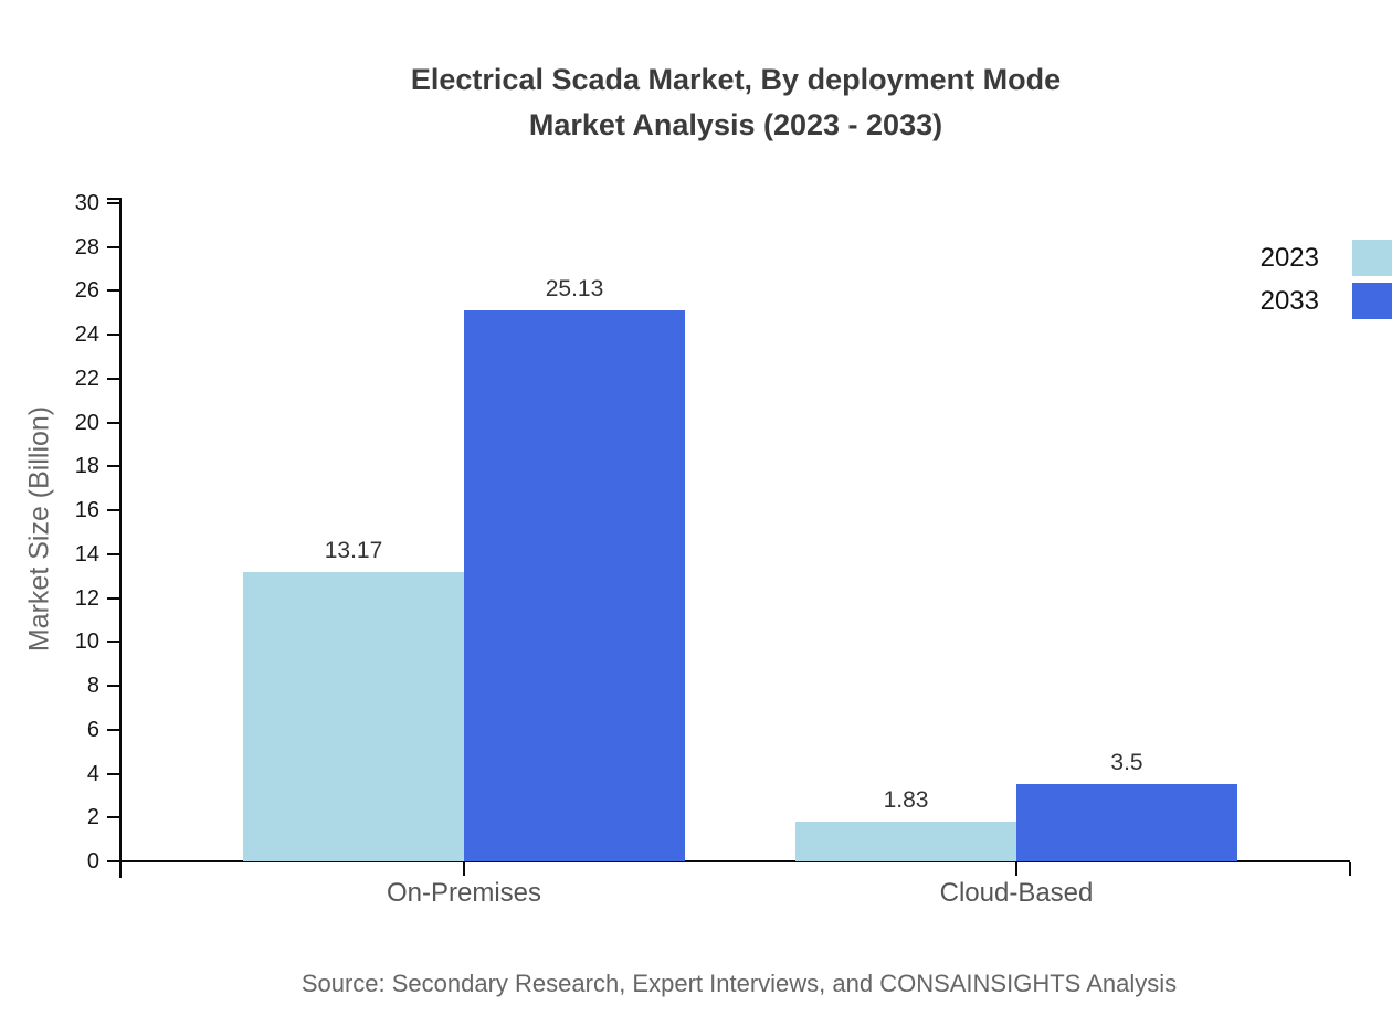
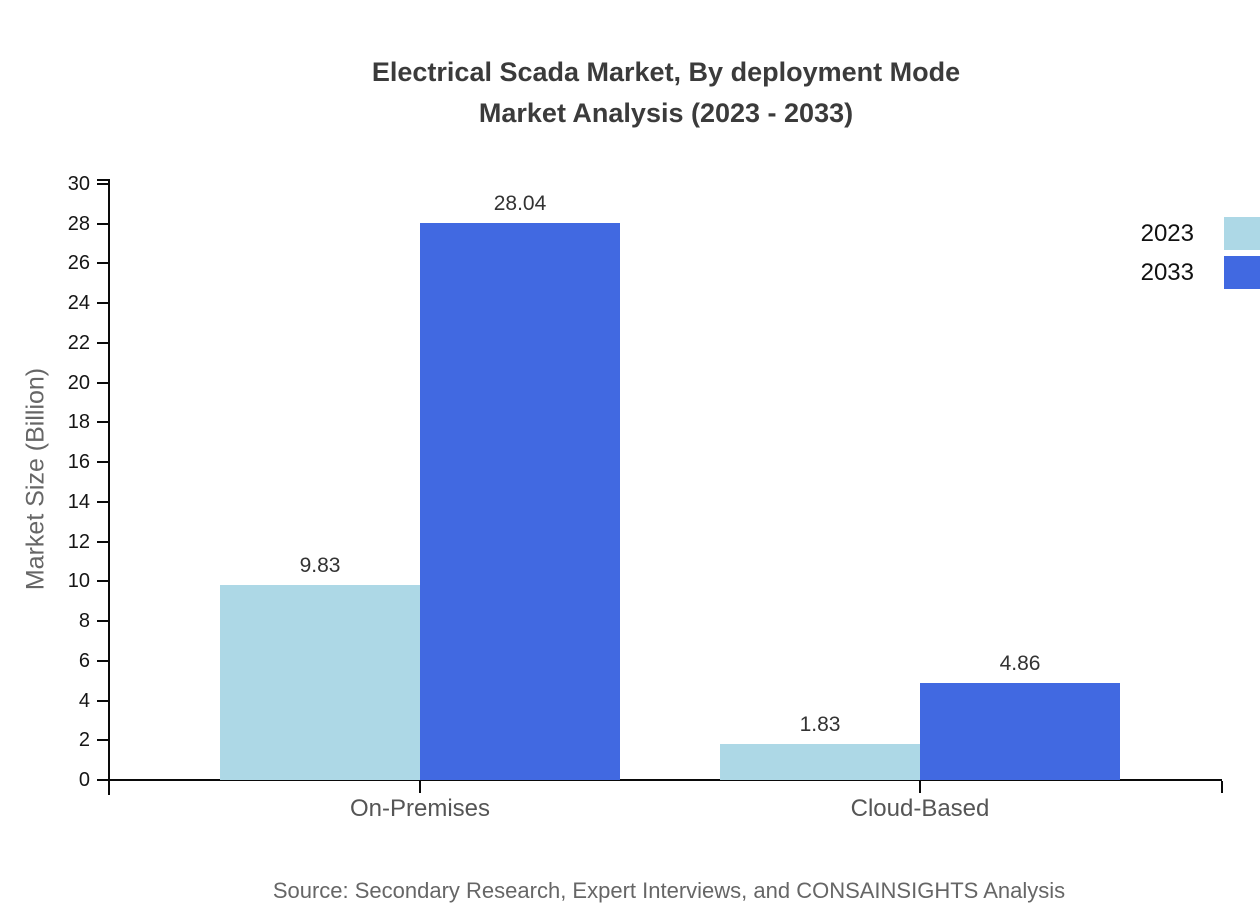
2023/On-Premises: 13.17 -> 9.83
2033/On-Premises: 25.13 -> 28.04
2033/Cloud-Based: 3.5 -> 4.86
